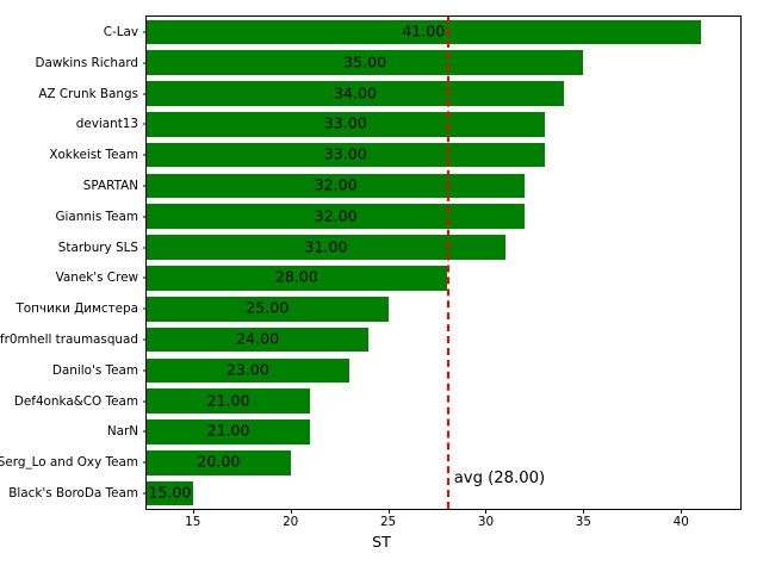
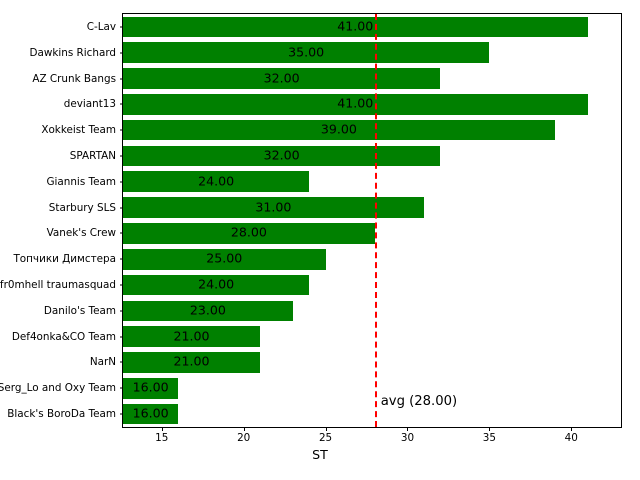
AZ Crunk Bangs: 34.00 -> 32.00
deviant13: 33.00 -> 41.00
Xokkeist Team: 33.00 -> 39.00
Giannis Team: 32.00 -> 24.00
Serg_Lo and Oxy Team: 20.00 -> 16.00
Black's BoroDa Team: 15.00 -> 16.00
